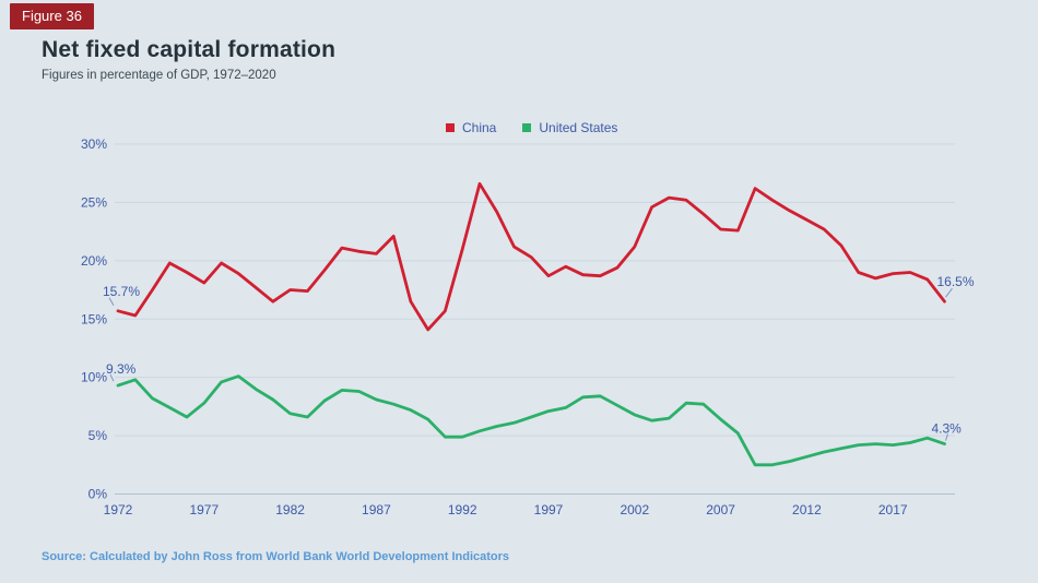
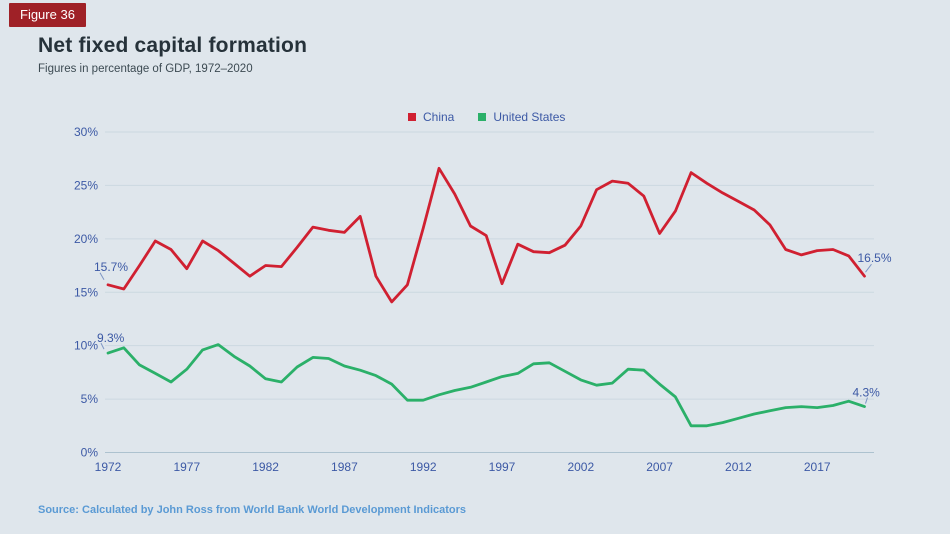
China/1977: 18.1% -> 17.2%
China/1997: 18.7% -> 15.8%
China/2007: 22.7% -> 20.5%
